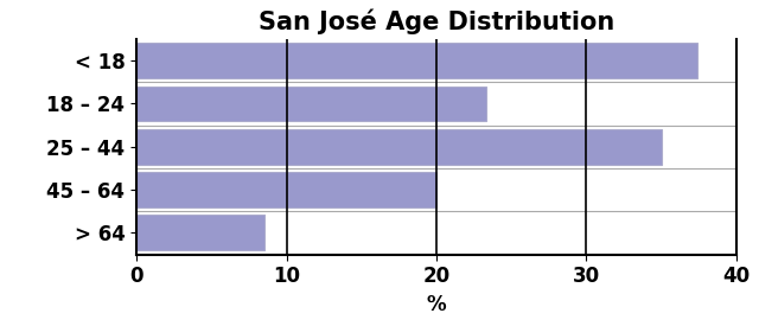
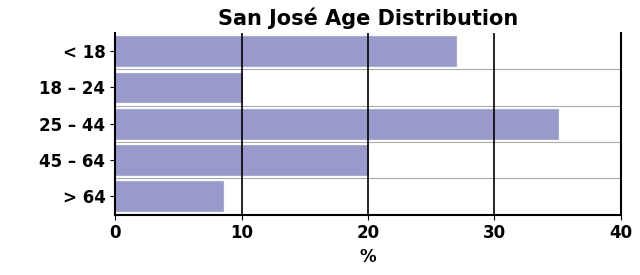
< 18: 37.4 -> 27.0
18 – 24: 23.3 -> 10.0
